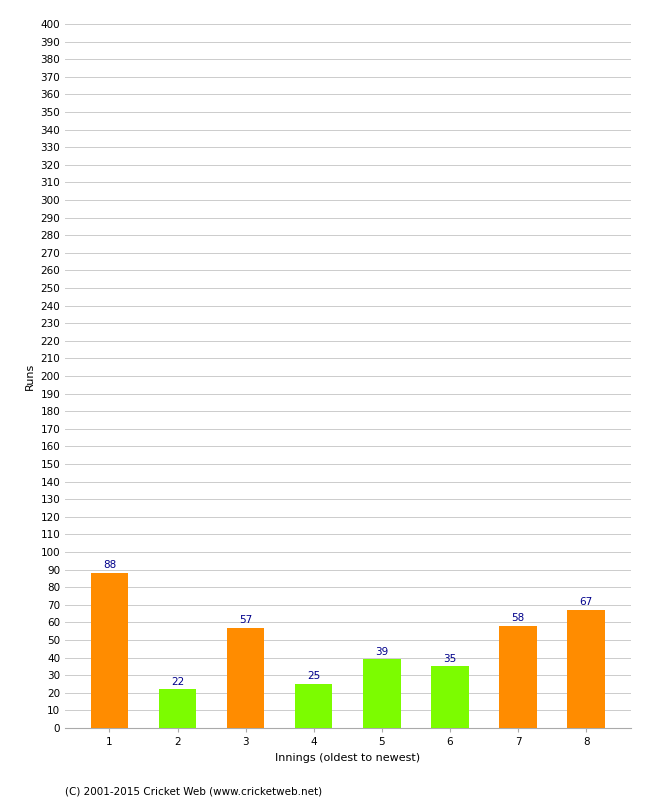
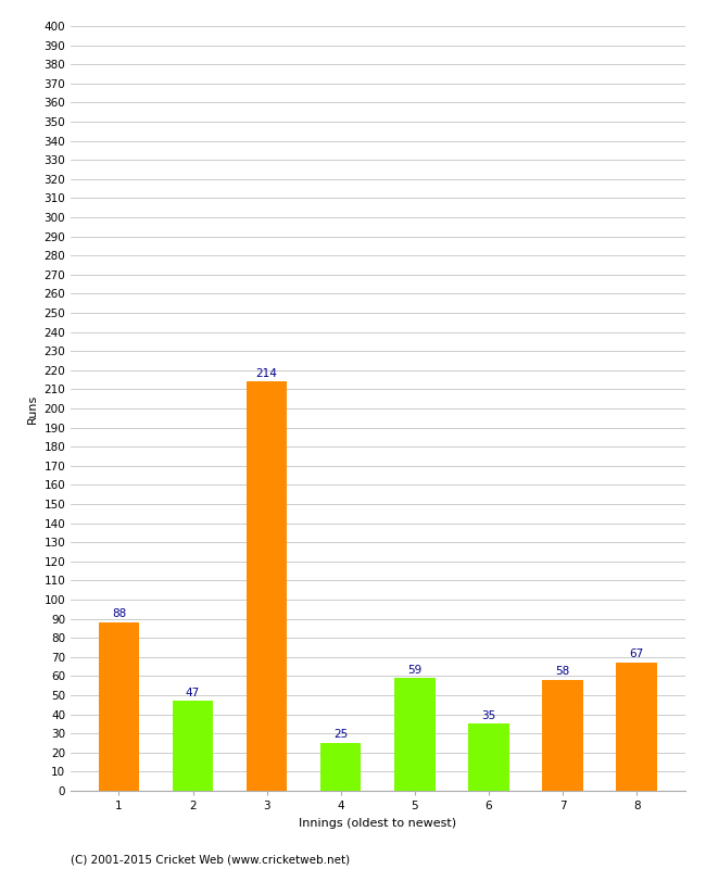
2: 22 -> 47
3: 57 -> 214
5: 39 -> 59
